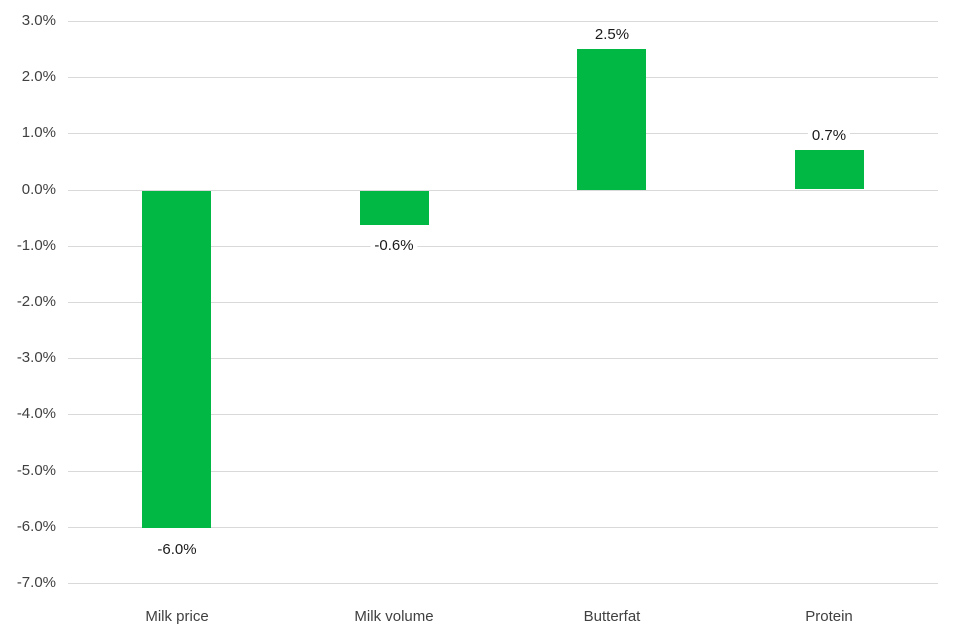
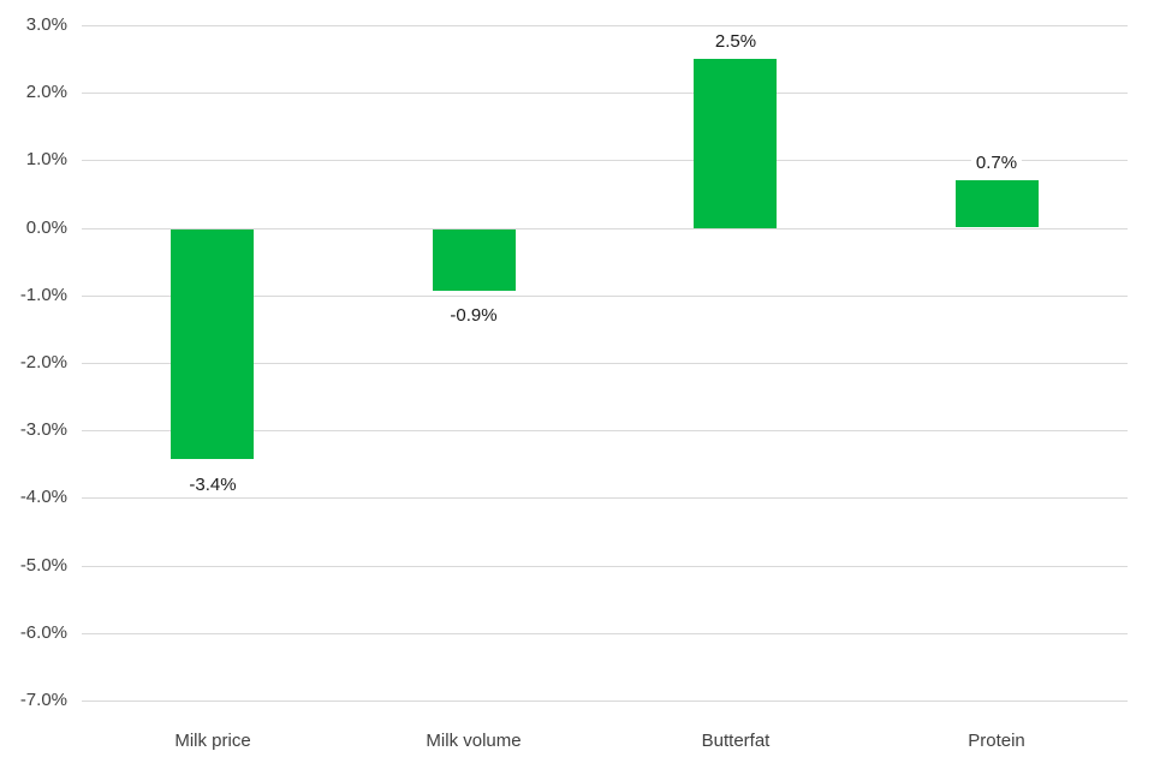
Milk price: -6.0% -> -3.4%
Milk volume: -0.6% -> -0.9%
